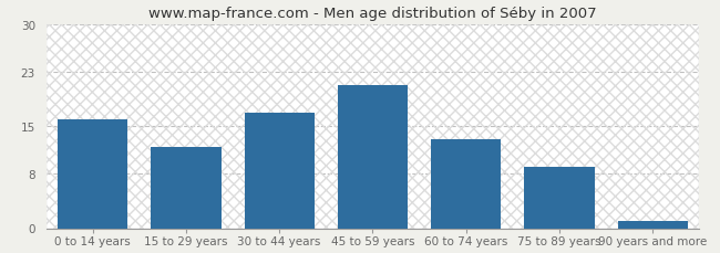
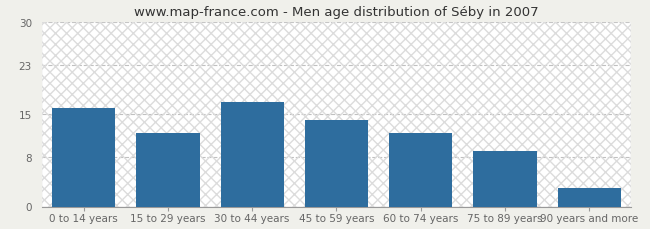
45 to 59 years: 21 -> 14
60 to 74 years: 13 -> 12
90 years and more: 1 -> 3
